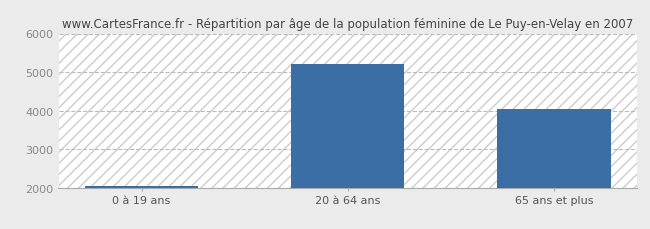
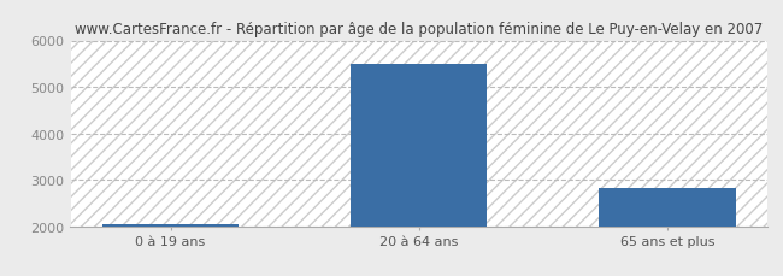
20 à 64 ans: 5200 -> 5490
65 ans et plus: 4050 -> 2830
